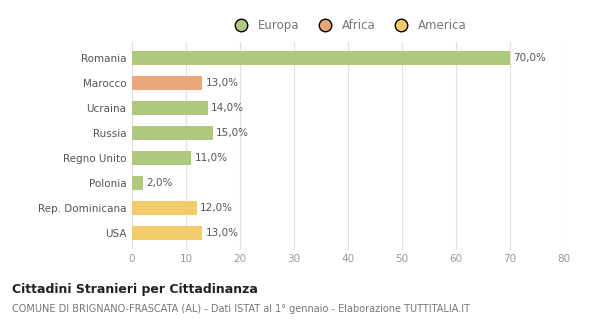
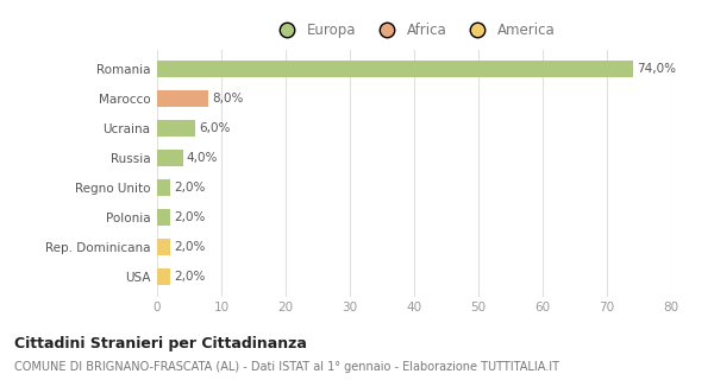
Romania: 70,0% -> 74,0%
Marocco: 13,0% -> 8,0%
Ucraina: 14,0% -> 6,0%
Russia: 15,0% -> 4,0%
Regno Unito: 11,0% -> 2,0%
Rep. Dominicana: 12,0% -> 2,0%
USA: 13,0% -> 2,0%
